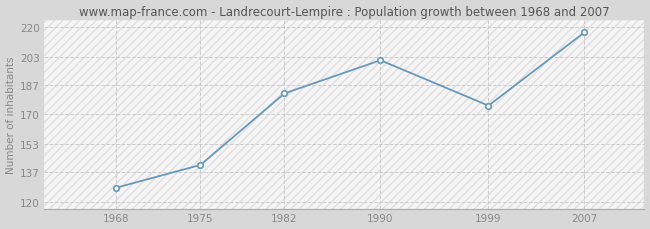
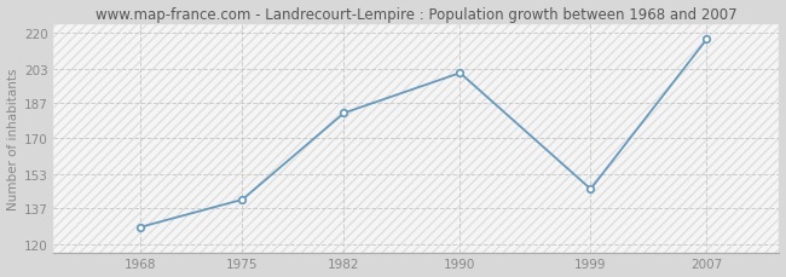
1999: 175 -> 146
